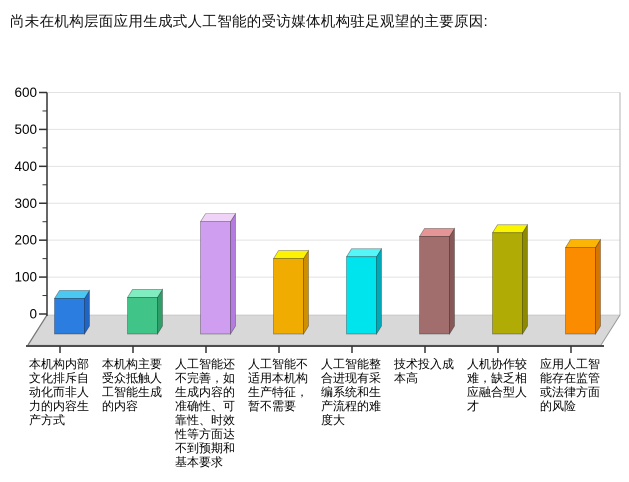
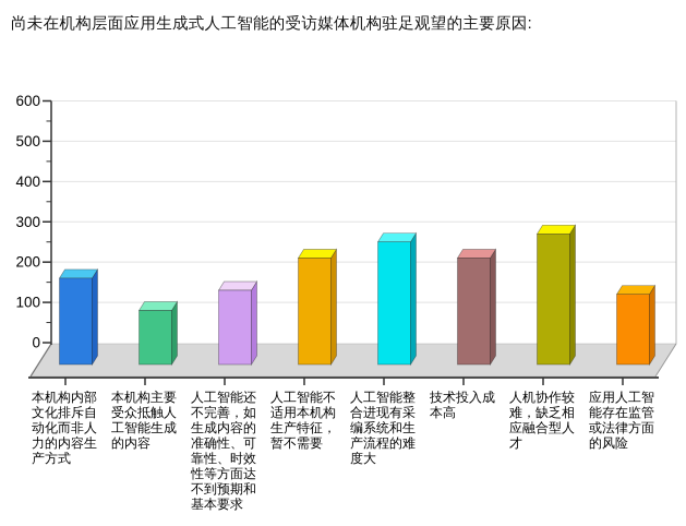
本机构内部 文化排斥自 动化而非人 力的内容生 产方式: 40 -> 160
本机构主要 受众抵触人 工智能生成 的内容: 40 -> 80
人工智能还 不完善，如 生成内容的 准确性、可 靠性、时效 性等方面达 不到预期和 基本要求: 250 -> 130
人工智能不 适用本机构 生产特征， 暂不需要: 150 -> 210
人工智能整 合进现有采 编系统和生 产流程的难 度大: 160 -> 250
人机协作较 难，缺乏相 应融合型人 才: 220 -> 270
应用人工智 能存在监管 或法律方面 的风险: 180 -> 120
